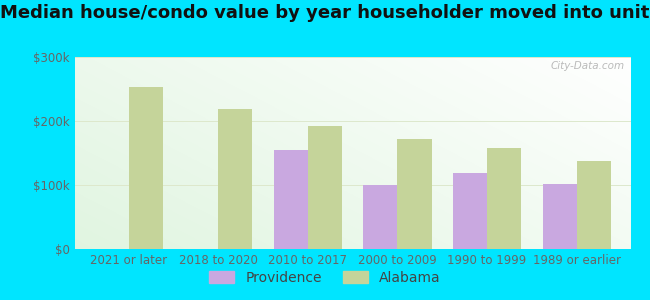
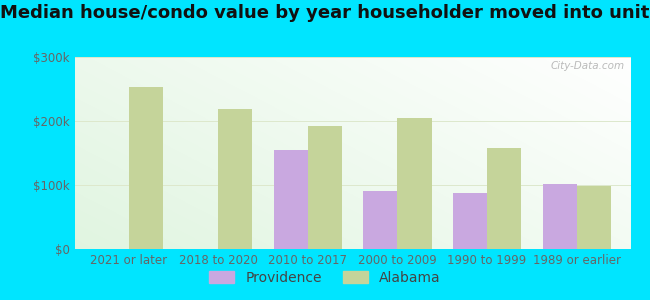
Providence/2000 to 2009: $100k -> $90k
Alabama/2000 to 2009: $172k -> $204k
Providence/1990 to 1999: $118k -> $88k
Alabama/1989 or earlier: $138k -> $98k
